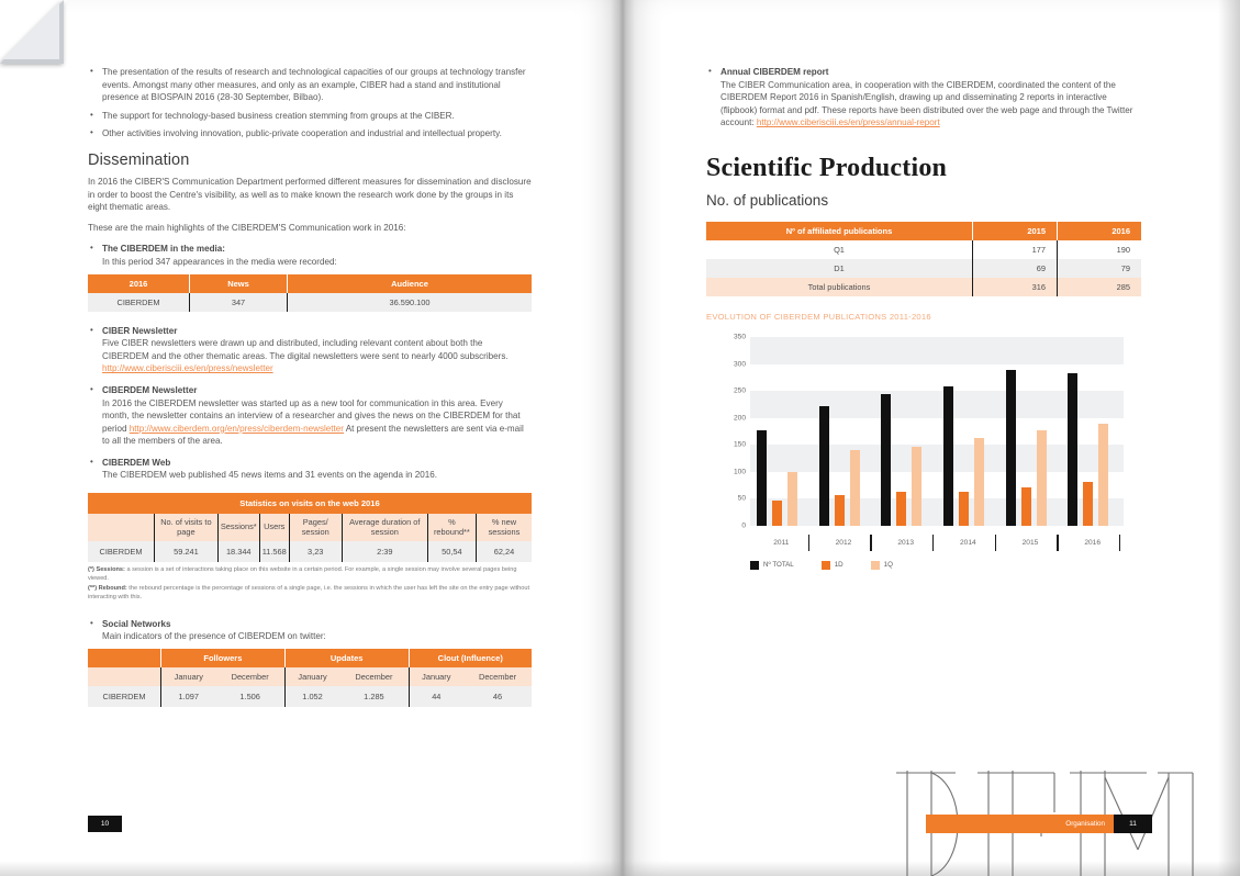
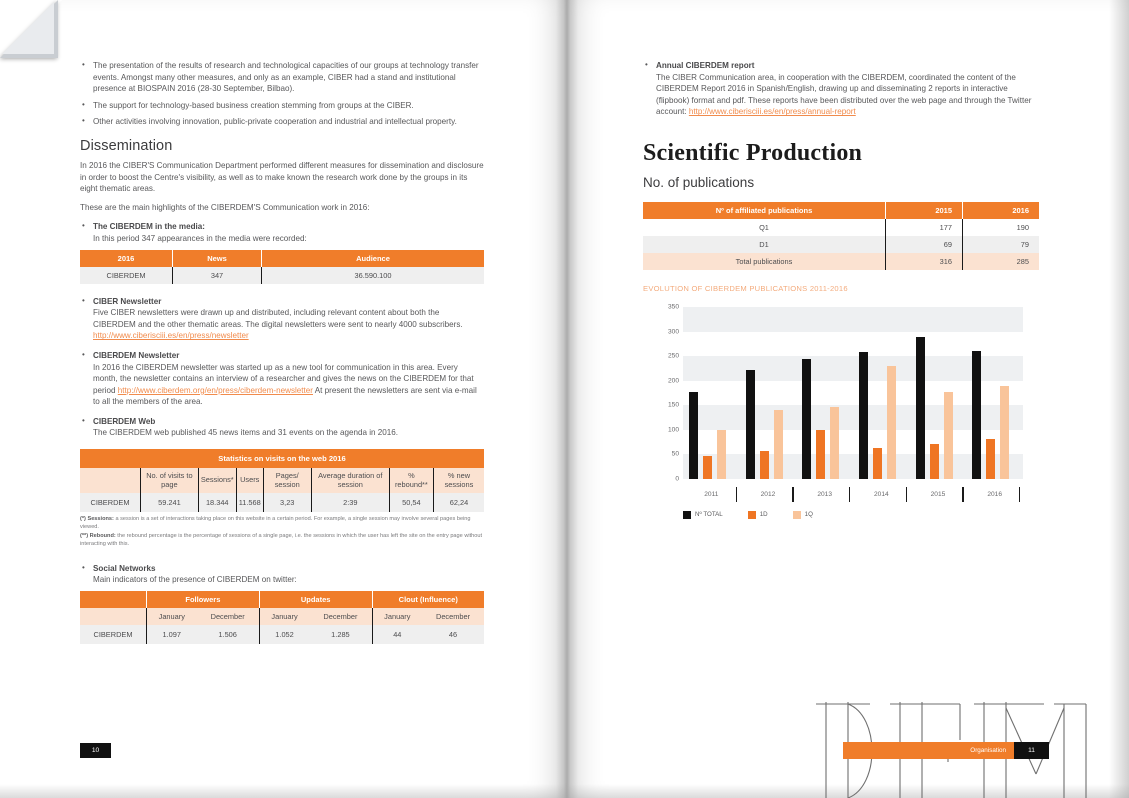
1D/2013: 60 -> 100
1Q/2014: 160 -> 230
Nº TOTAL/2016: 280 -> 260
